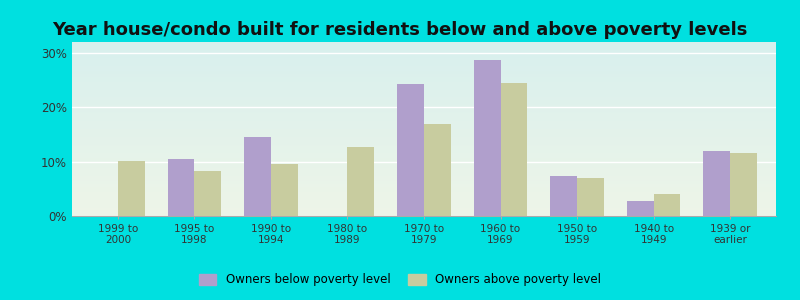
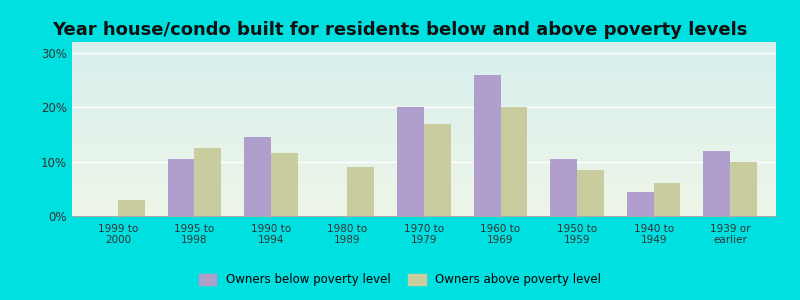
Owners above poverty level/1999 to 2000: 10.2% -> 3.0%
Owners above poverty level/1995 to 1998: 8.2% -> 12.5%
Owners above poverty level/1990 to 1994: 9.6% -> 11.5%
Owners above poverty level/1980 to 1989: 12.6% -> 9.0%
Owners below poverty level/1970 to 1979: 24.2% -> 20.0%
Owners below poverty level/1960 to 1969: 28.6% -> 26.0%
Owners above poverty level/1960 to 1969: 24.4% -> 20.0%
Owners below poverty level/1950 to 1959: 7.4% -> 10.5%
Owners above poverty level/1950 to 1959: 7.0% -> 8.5%
Owners below poverty level/1940 to 1949: 2.8% -> 4.5%
Owners above poverty level/1940 to 1949: 4.0% -> 6.0%
Owners above poverty level/1939 or earlier: 11.6% -> 10.0%
